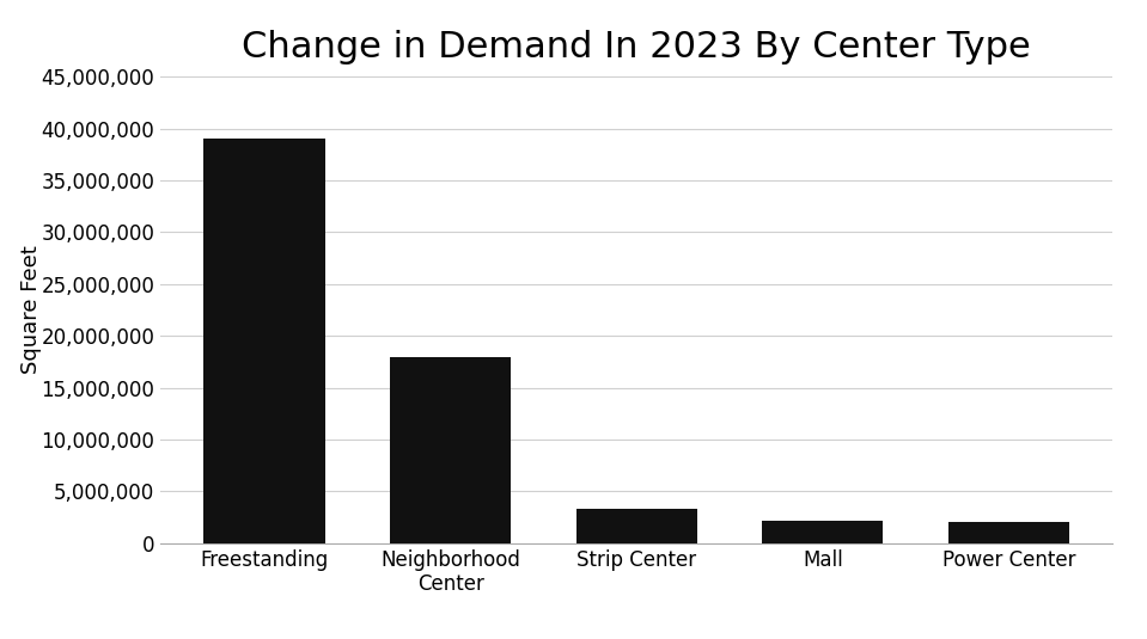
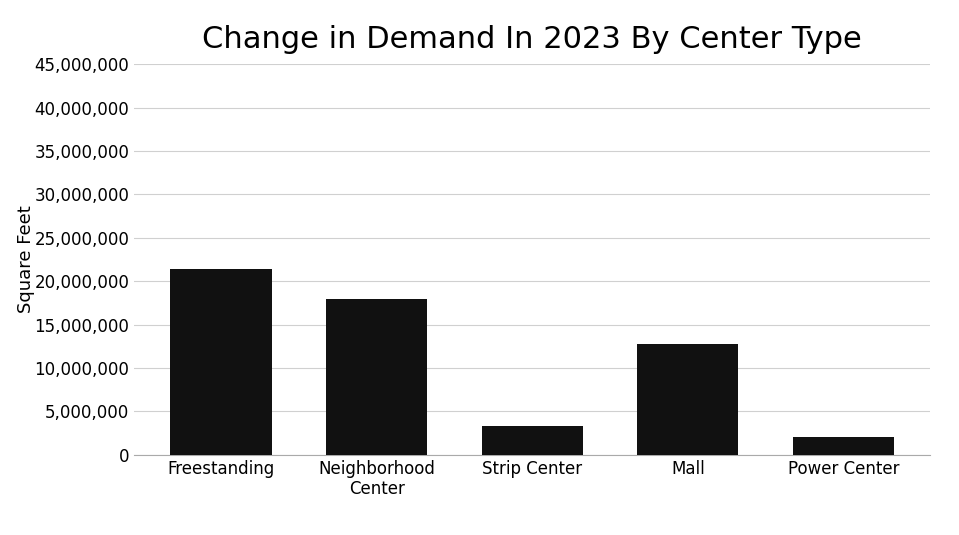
Freestanding: 39,000,000 -> 21,400,000
Mall: 2,200,000 -> 12,800,000
